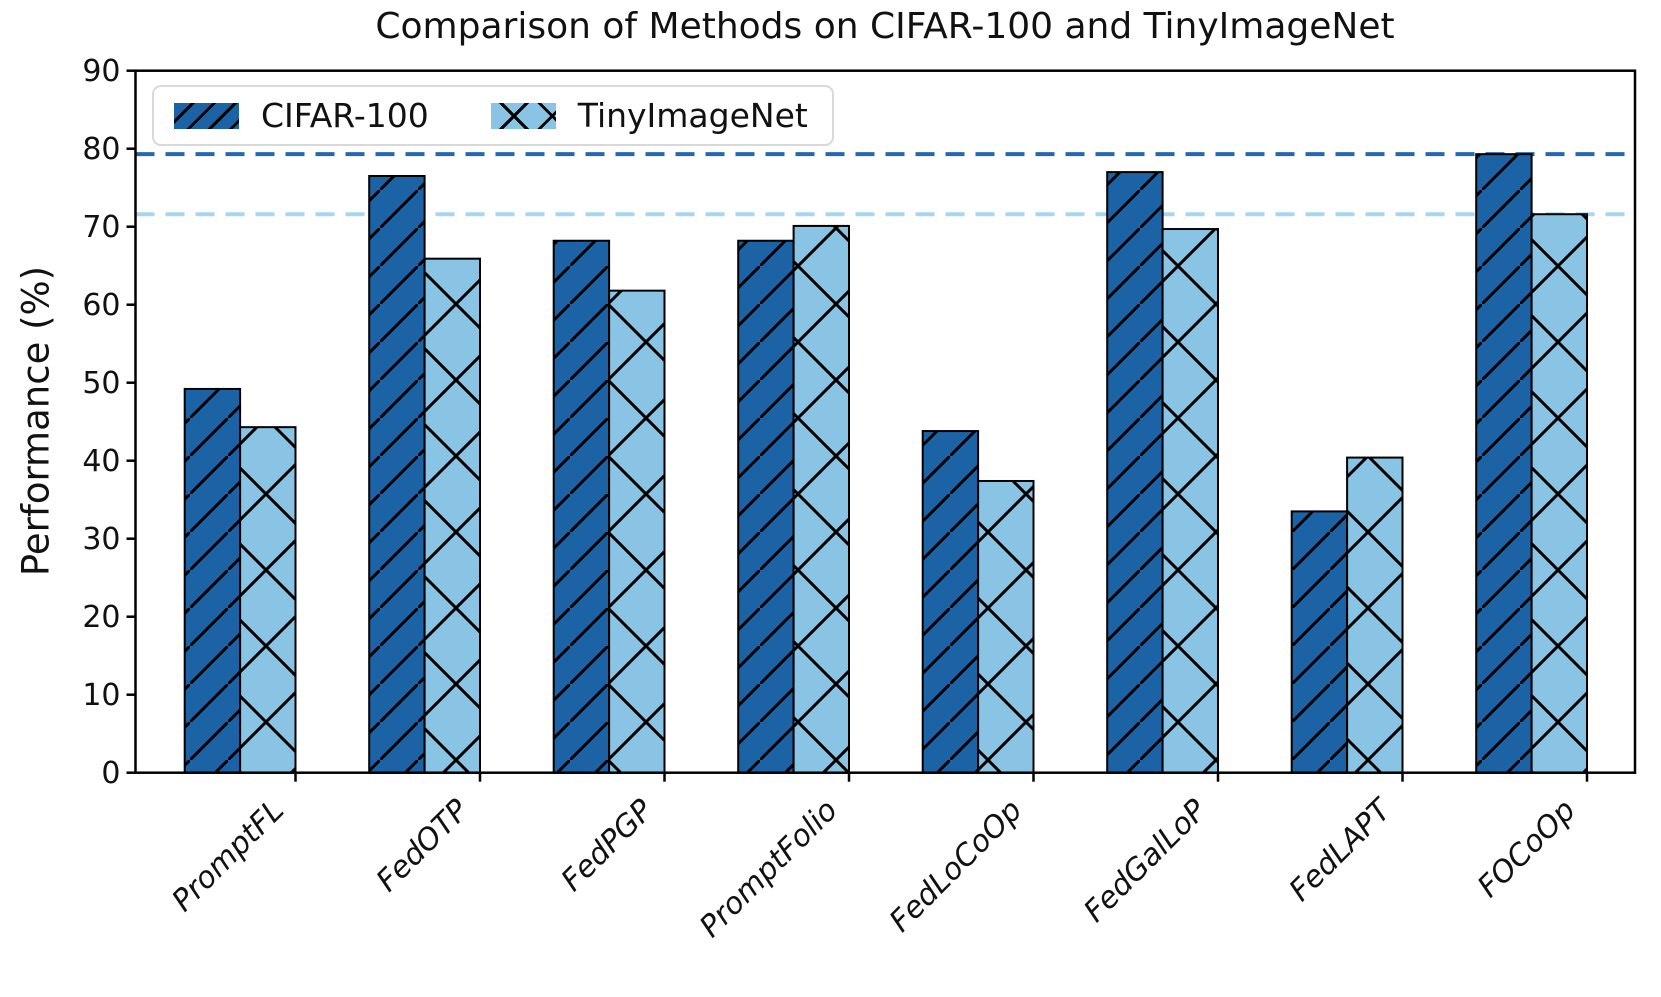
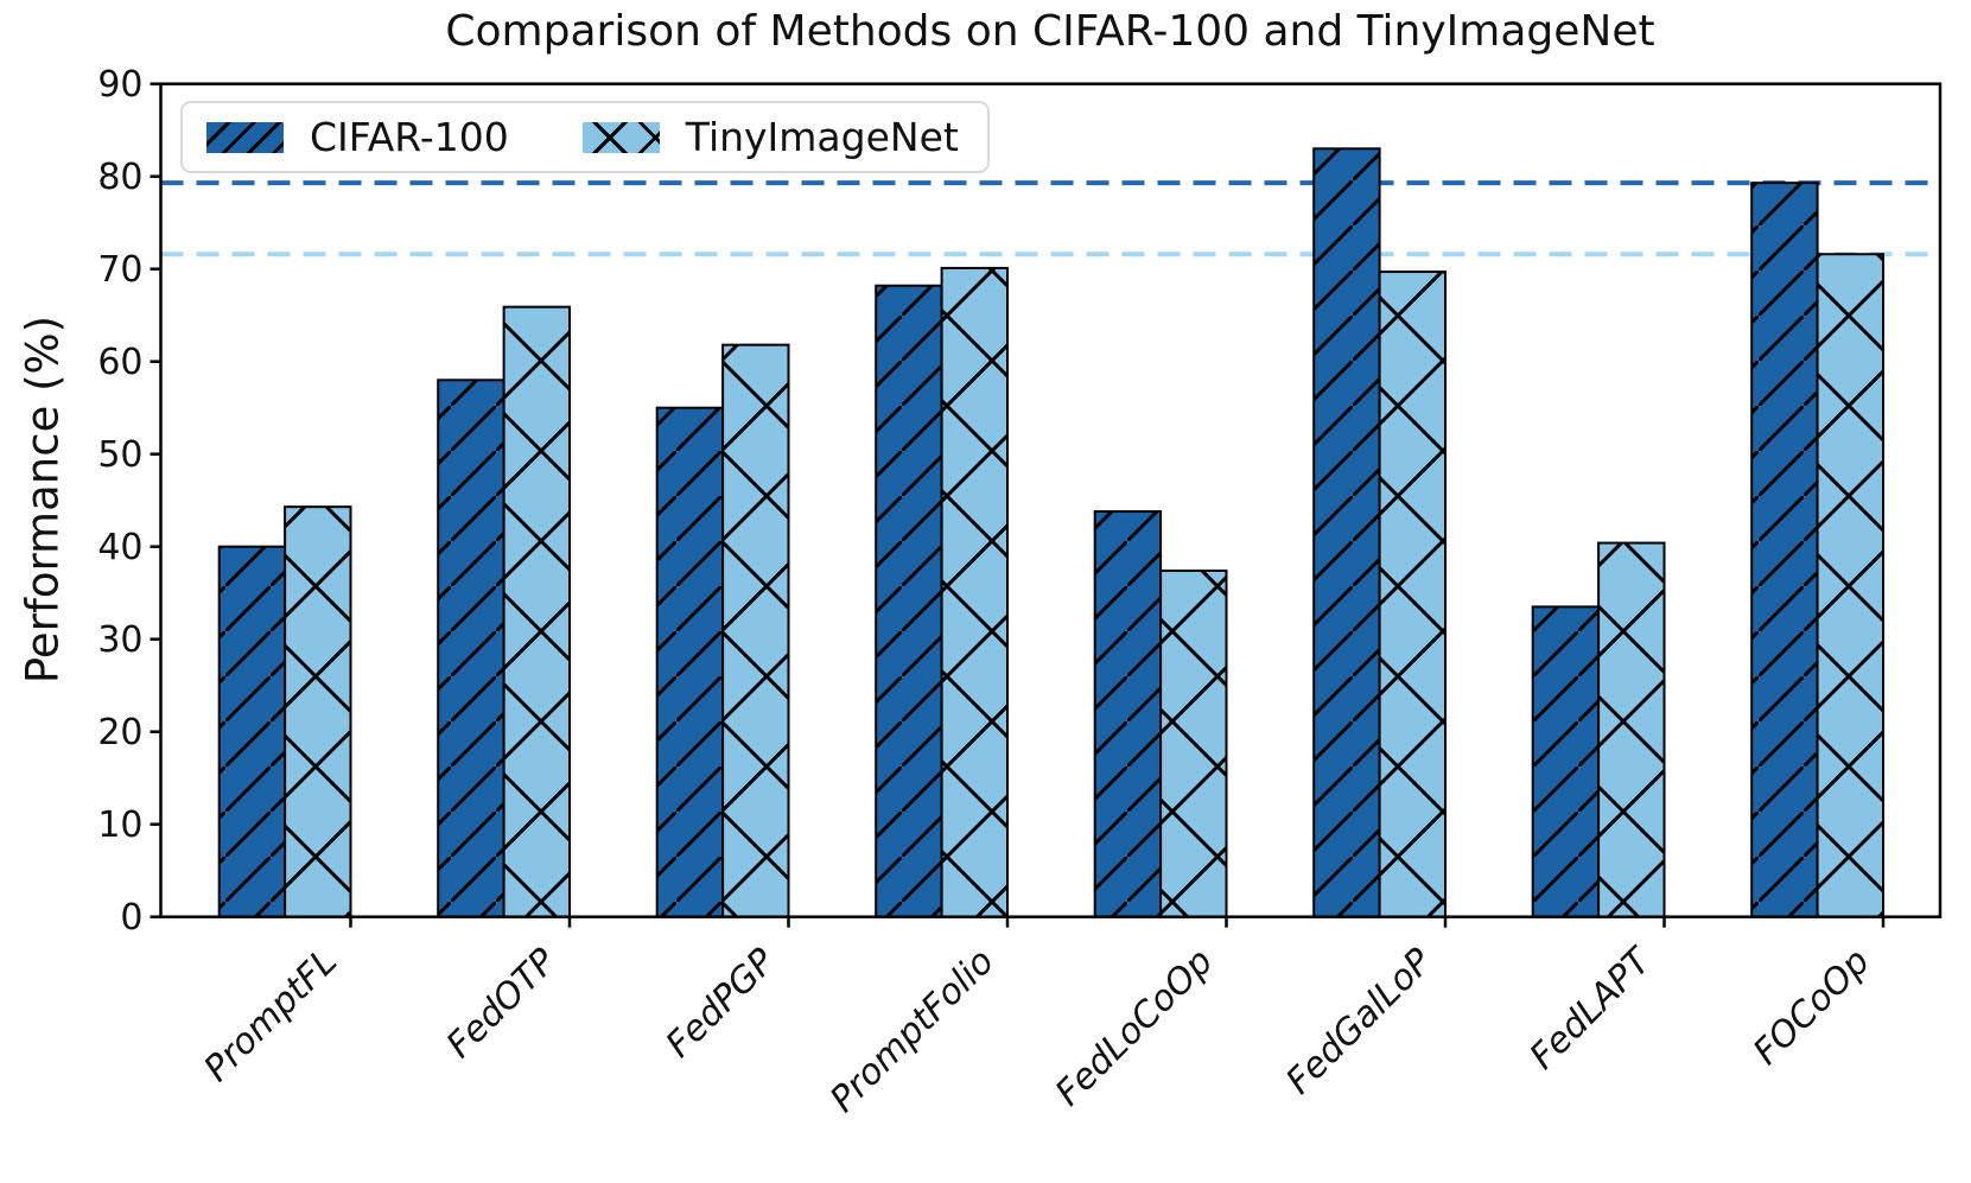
CIFAR-100/PromptFL: 49 -> 40
CIFAR-100/FedOTP: 76 -> 58
CIFAR-100/FedPGP: 68 -> 55
CIFAR-100/FedGalLoP: 77 -> 83
